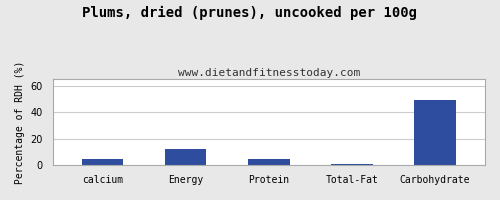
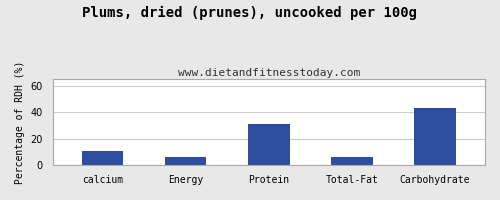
calcium: 5 -> 11
Energy: 12 -> 6
Protein: 5 -> 31
Total-Fat: 1 -> 6
Carbohydrate: 49 -> 43
